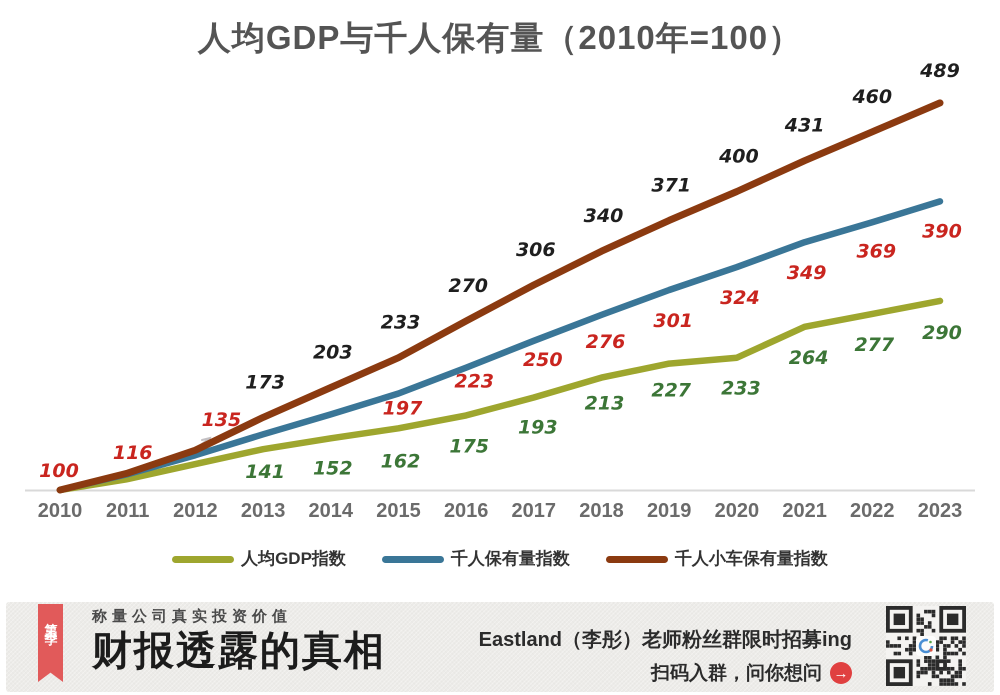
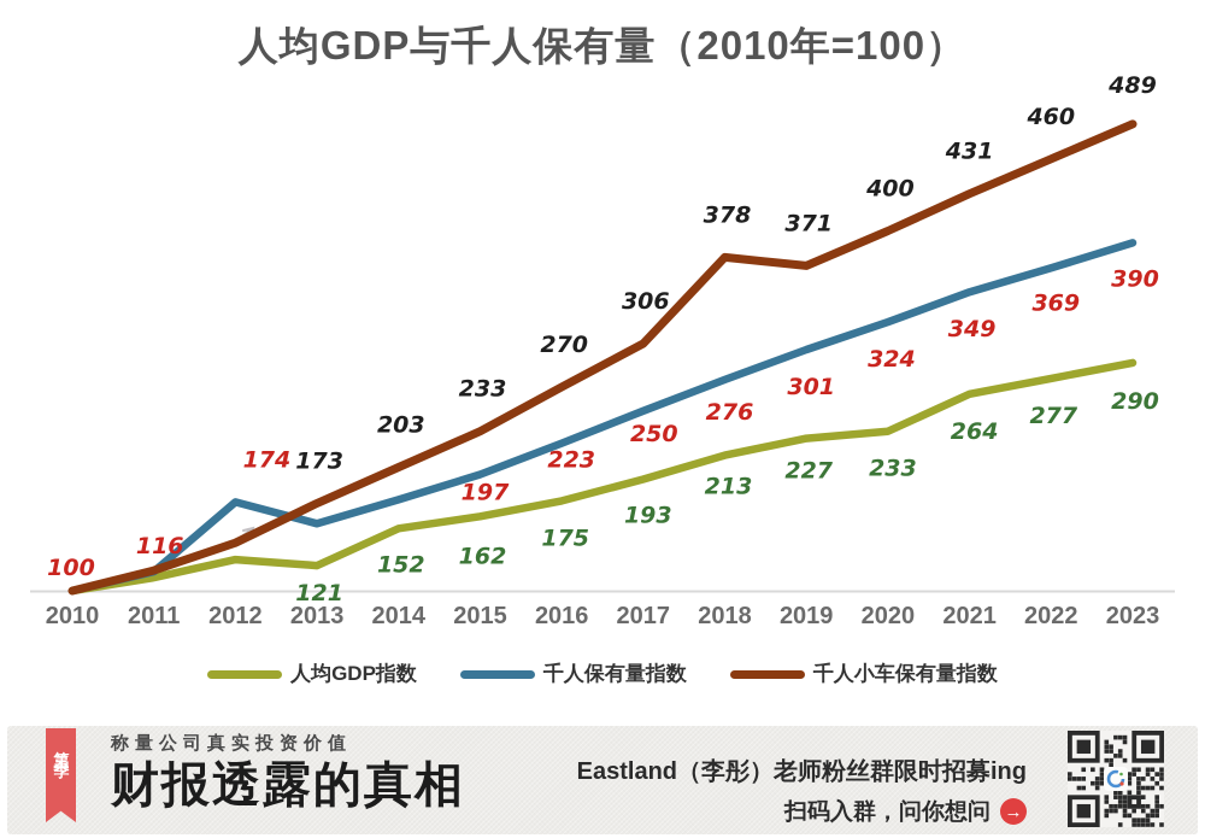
千人保有量指数/2012: 135 -> 174
人均GDP指数/2013: 141 -> 121
千人小车保有量指数/2018: 340 -> 378
